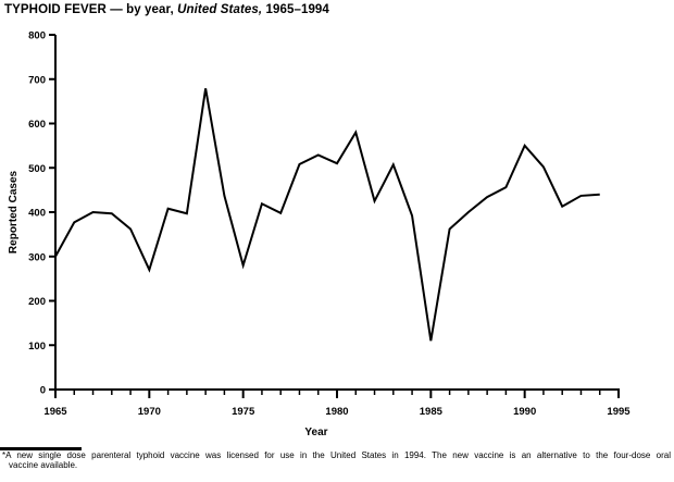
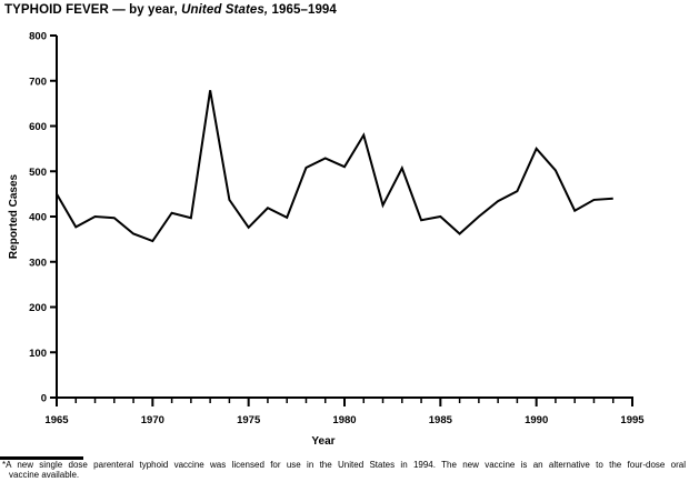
1965: 300 -> 450
1970: 270 -> 350
1975: 280 -> 380
1985: 110 -> 400
